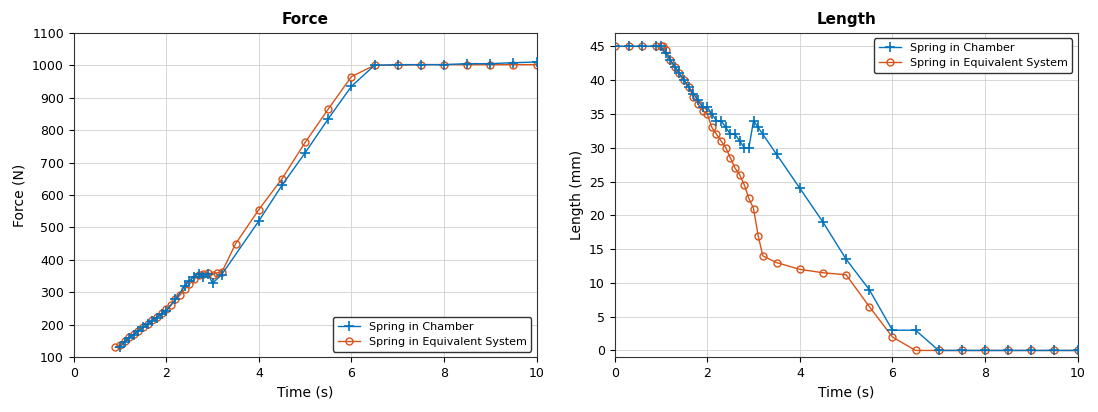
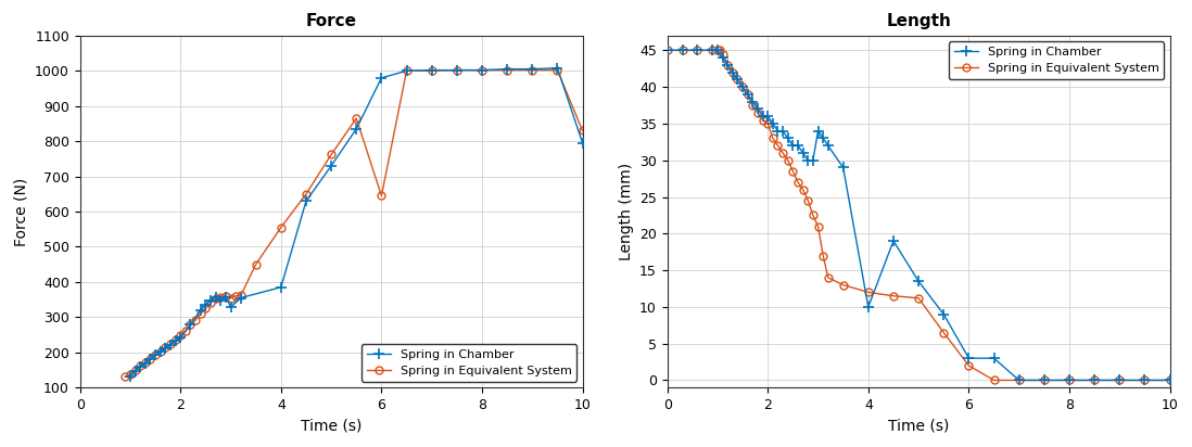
Force/Spring in Chamber/4: 520 -> 385
Force/Spring in Chamber/6: 935 -> 980
Force/Spring in Equivalent System/6: 965 -> 645
Force/Spring in Chamber/10: 1010 -> 795
Force/Spring in Equivalent System/10: 1002 -> 830
Length/Spring in Chamber/4: 24.0 -> 10.0
